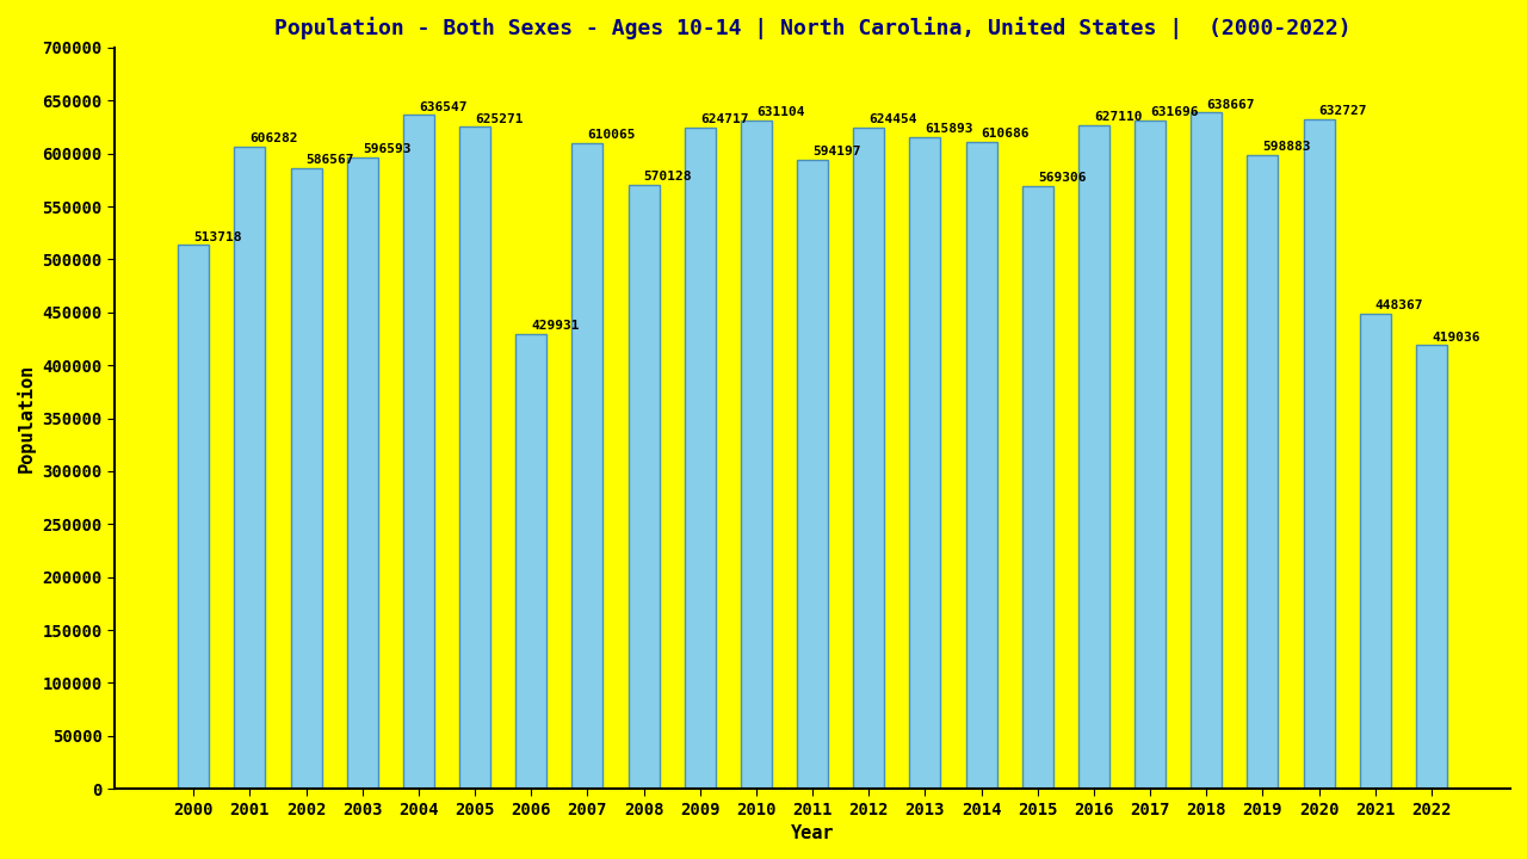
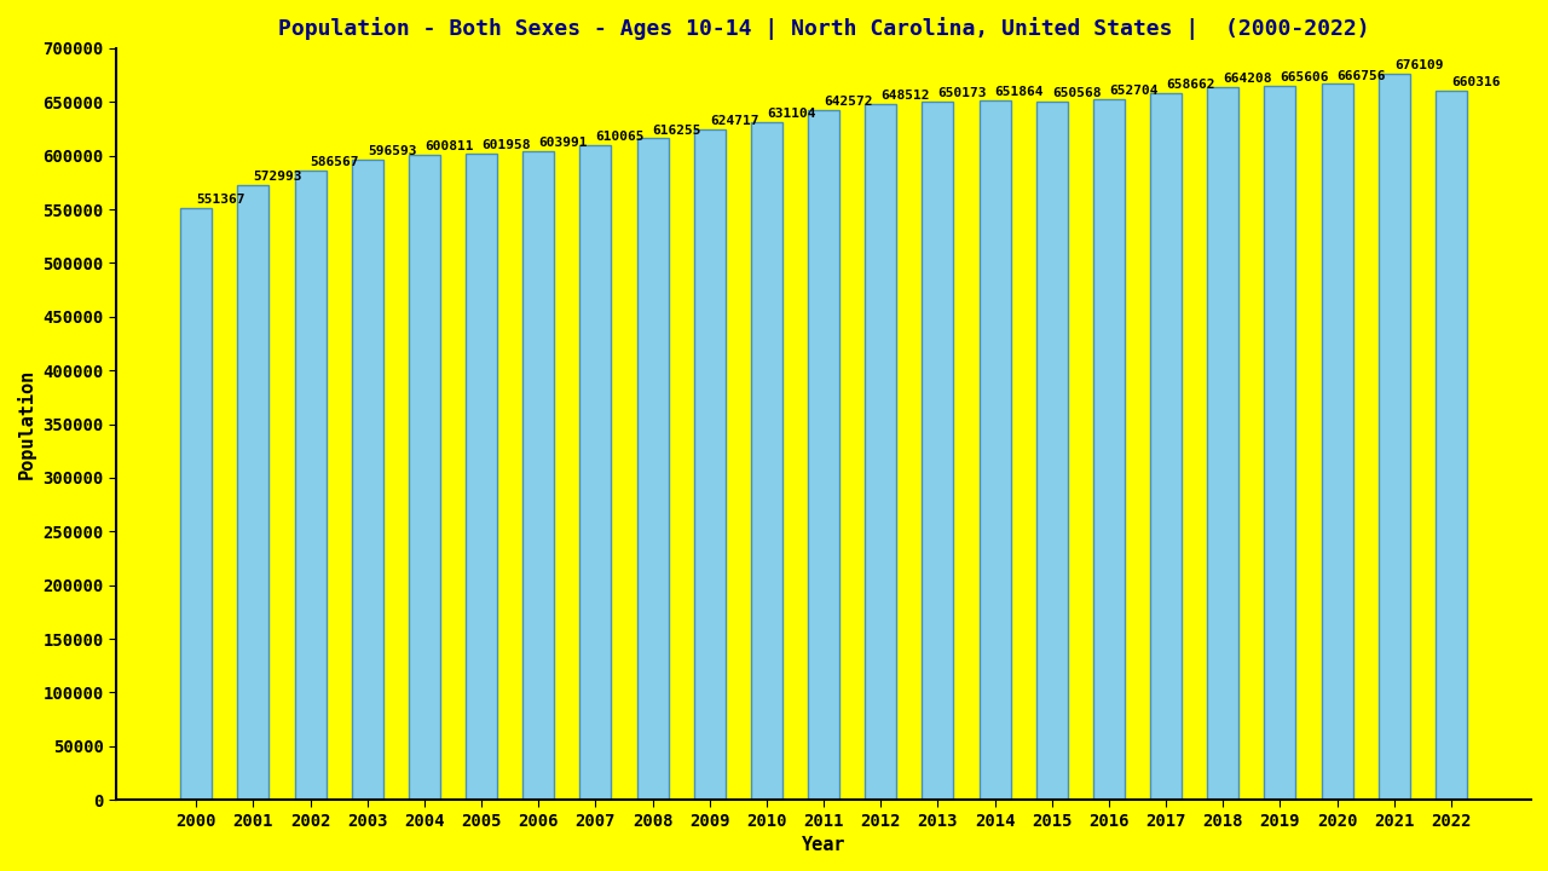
2000: 513718 -> 551367
2001: 606282 -> 572993
2004: 636547 -> 600811
2005: 625271 -> 601958
2006: 429931 -> 603991
2008: 570128 -> 616255
2011: 594197 -> 642572
2012: 624454 -> 648512
2013: 615893 -> 650173
2014: 610686 -> 651864
2015: 569306 -> 650568
2016: 627110 -> 652704
2017: 631696 -> 658662
2018: 638667 -> 664208
2019: 598883 -> 665606
2020: 632727 -> 666756
2021: 448367 -> 676109
2022: 419036 -> 660316
